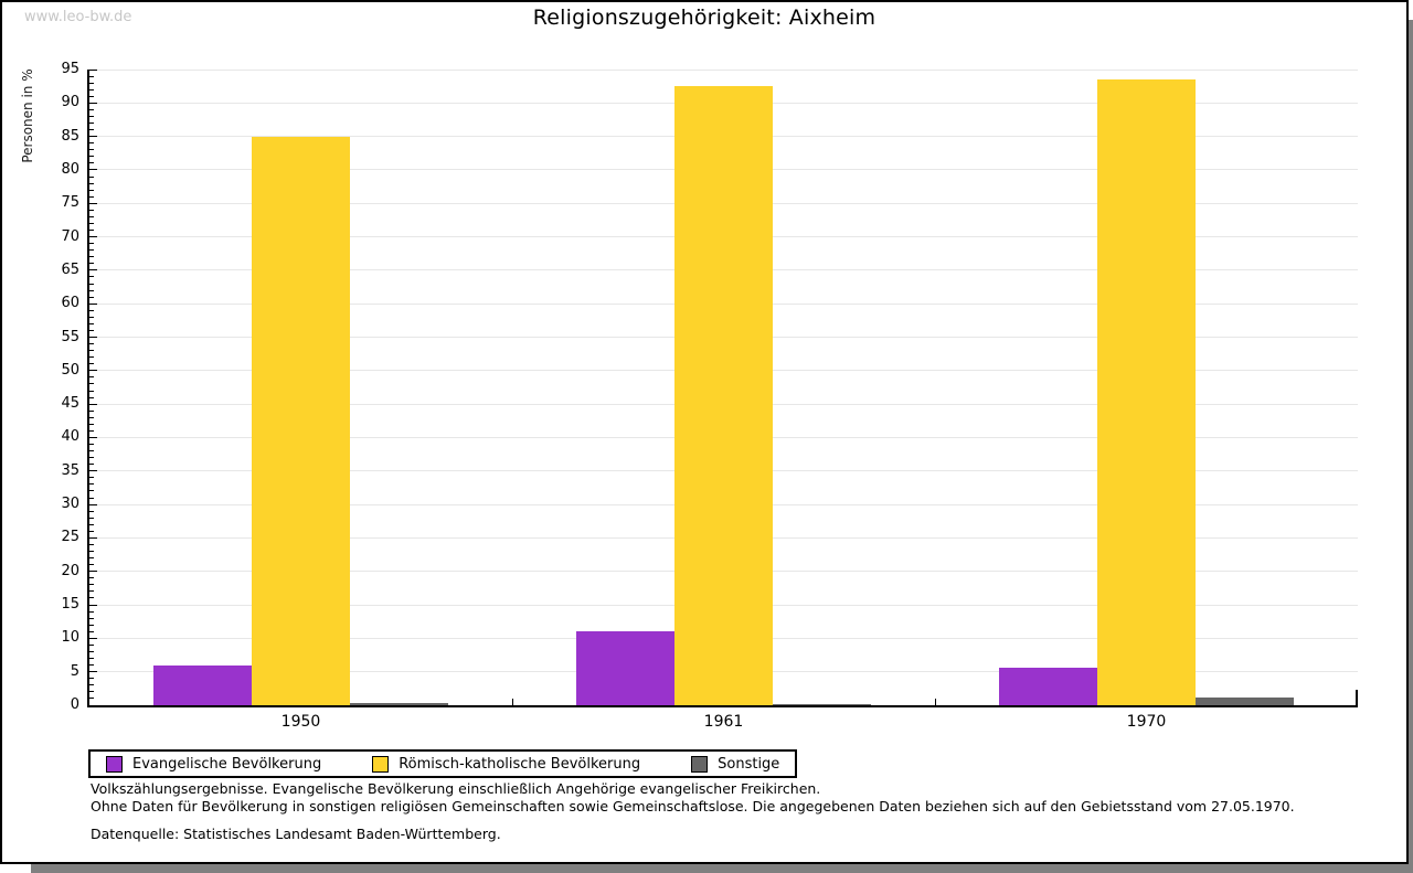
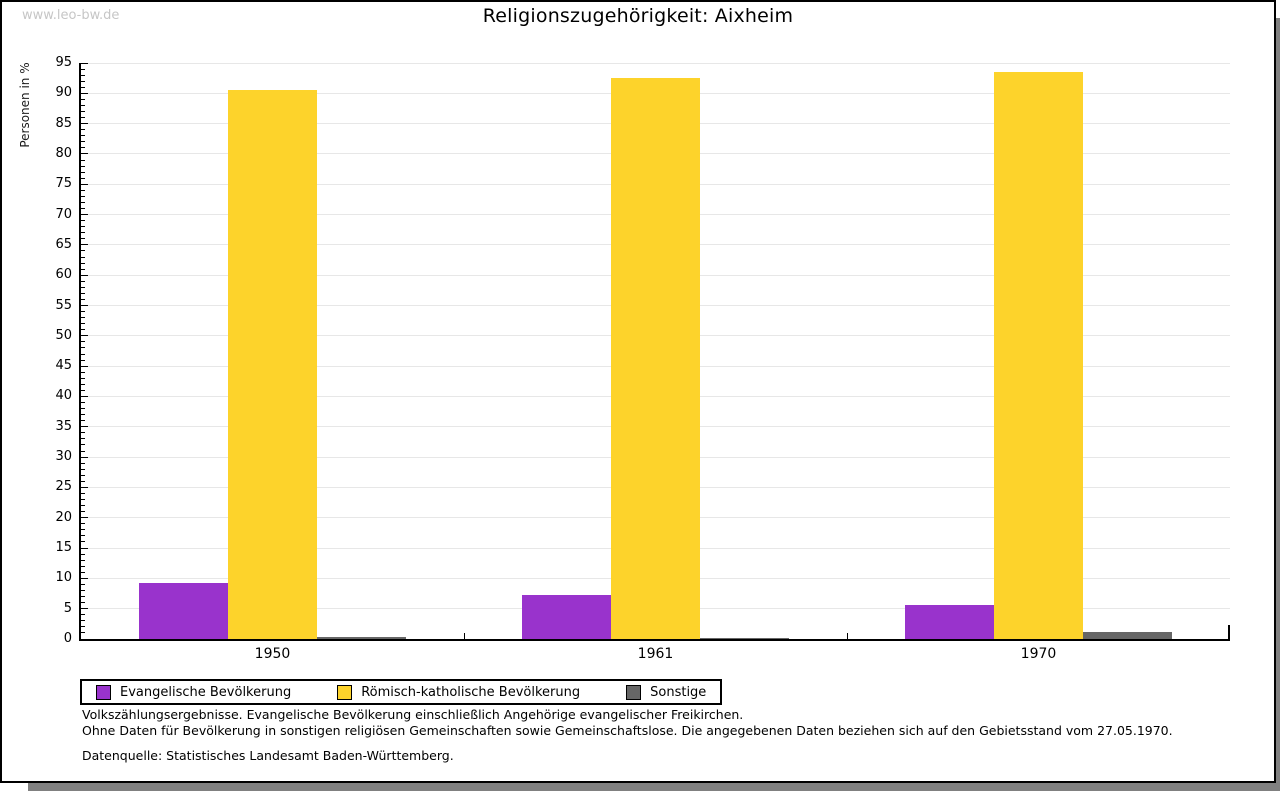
Evangelische Bevölkerung/1950: 6 -> 9
Römisch-katholische Bevölkerung/1950: 85 -> 90
Evangelische Bevölkerung/1961: 11 -> 7
